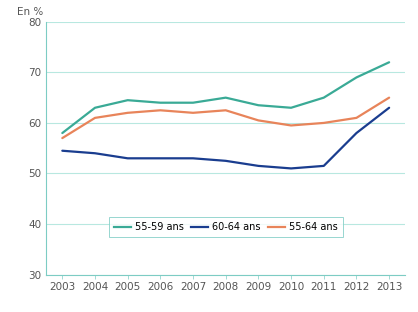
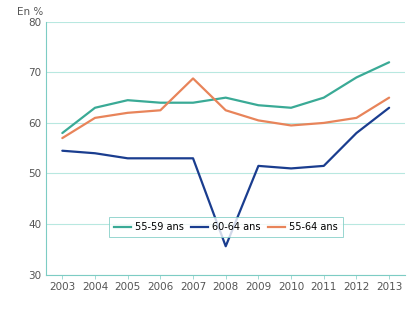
55-64 ans/2007: 62.0 -> 68.8
60-64 ans/2008: 52.5 -> 35.6
